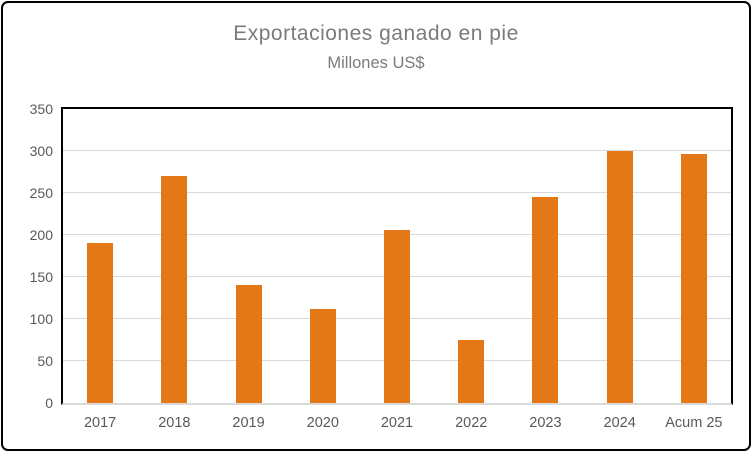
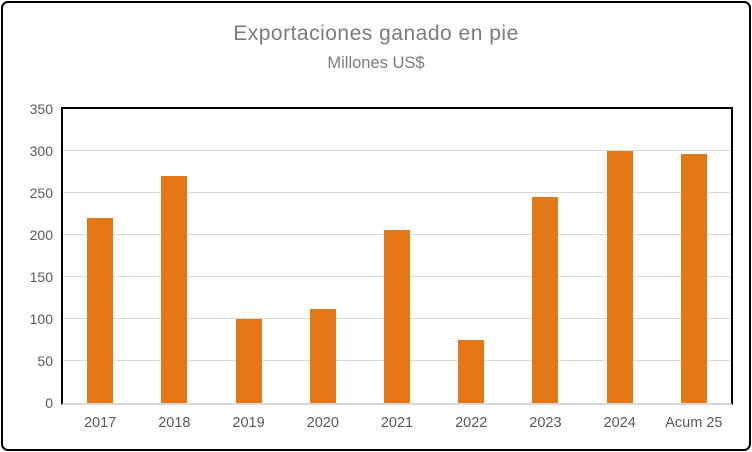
2017: 190 -> 220
2019: 140 -> 100
